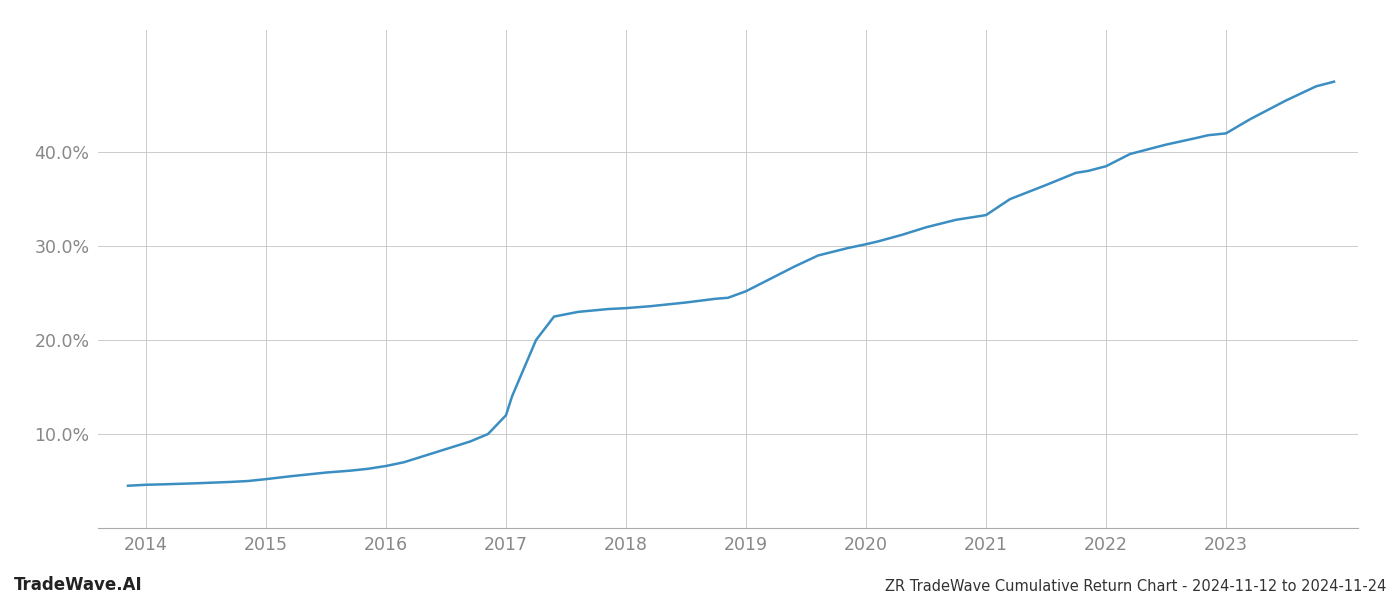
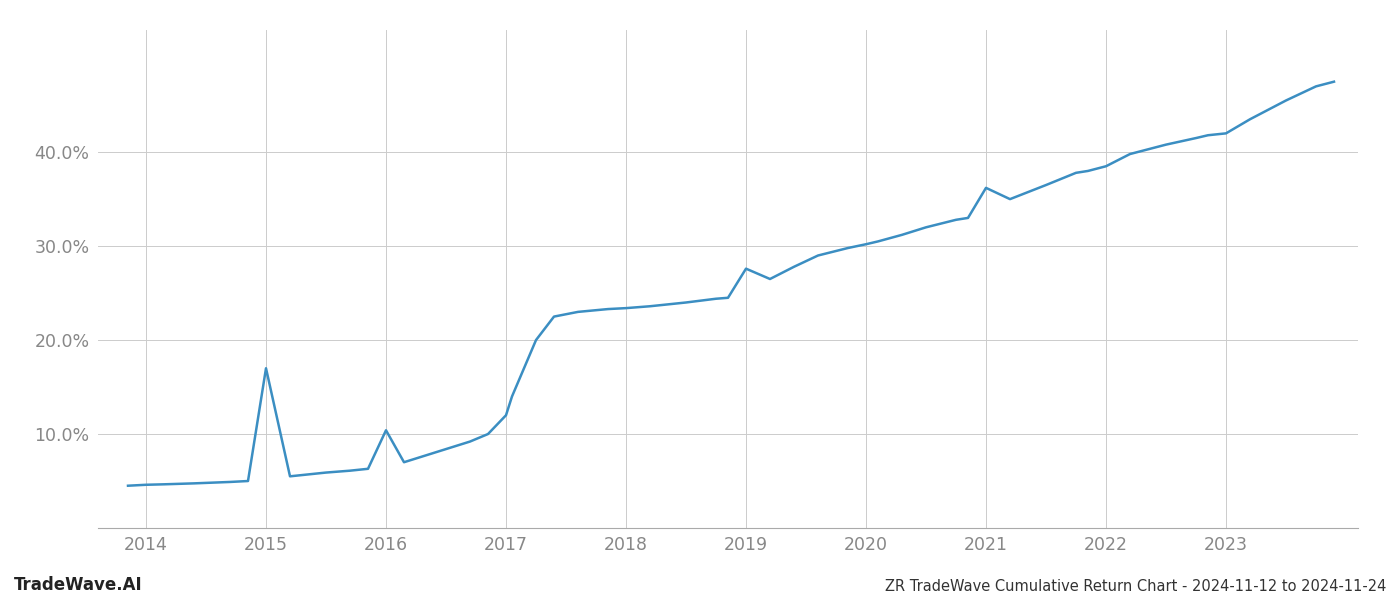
2015: 5.2% -> 17.0%
2016: 6.6% -> 10.4%
2019: 25.2% -> 27.6%
2021: 33.3% -> 36.2%
